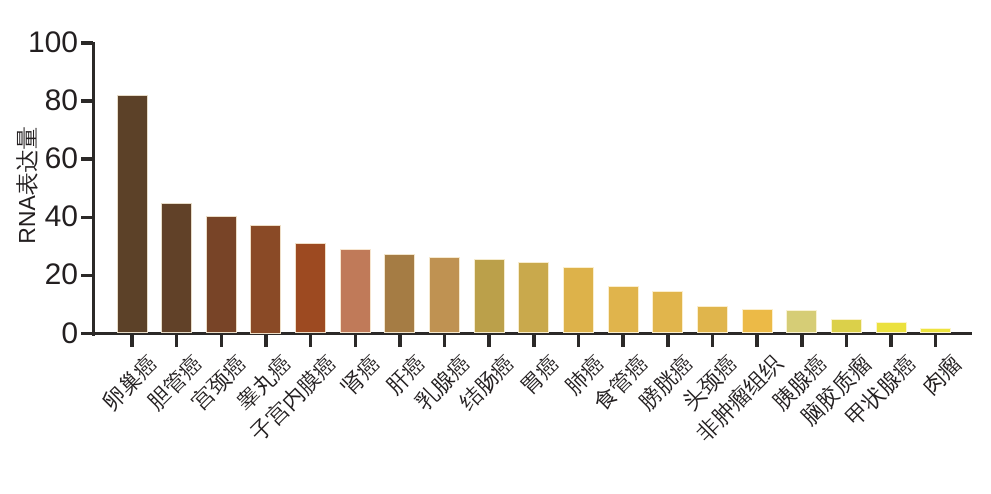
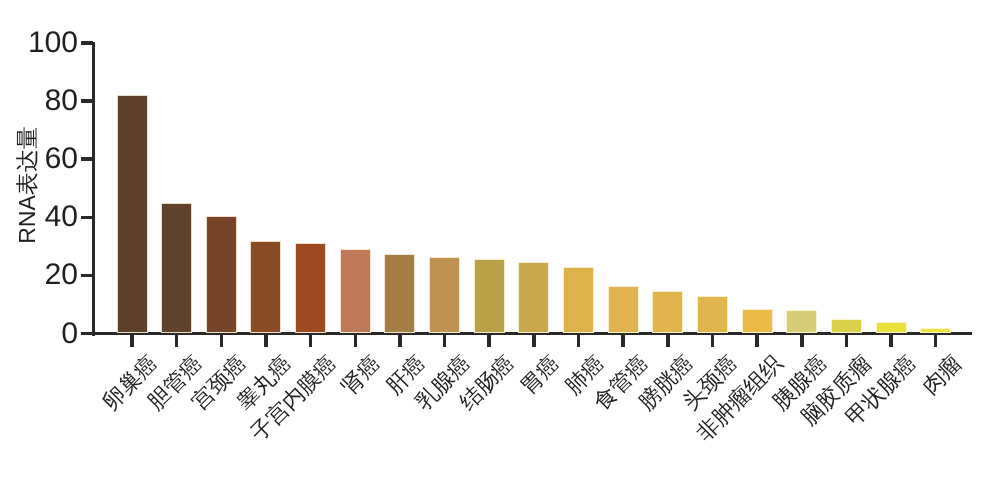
睾丸癌: 38 -> 32
头颈癌: 10 -> 13
